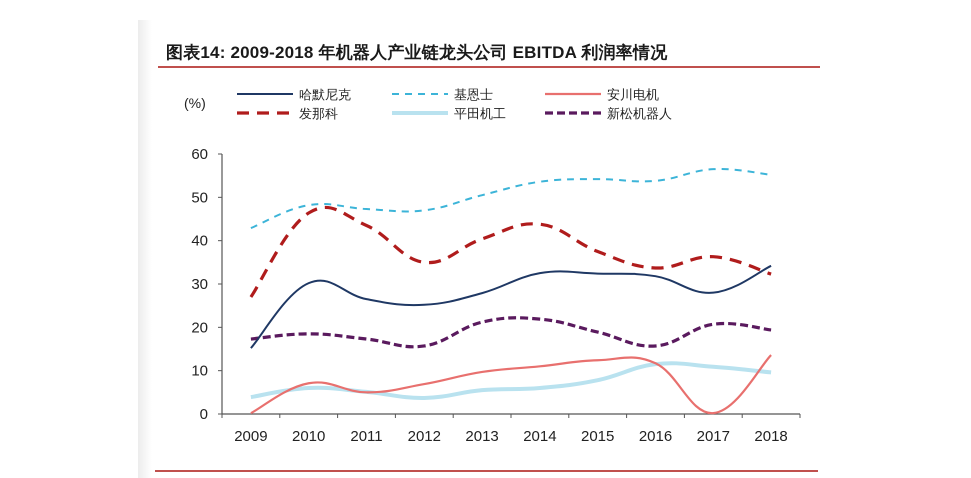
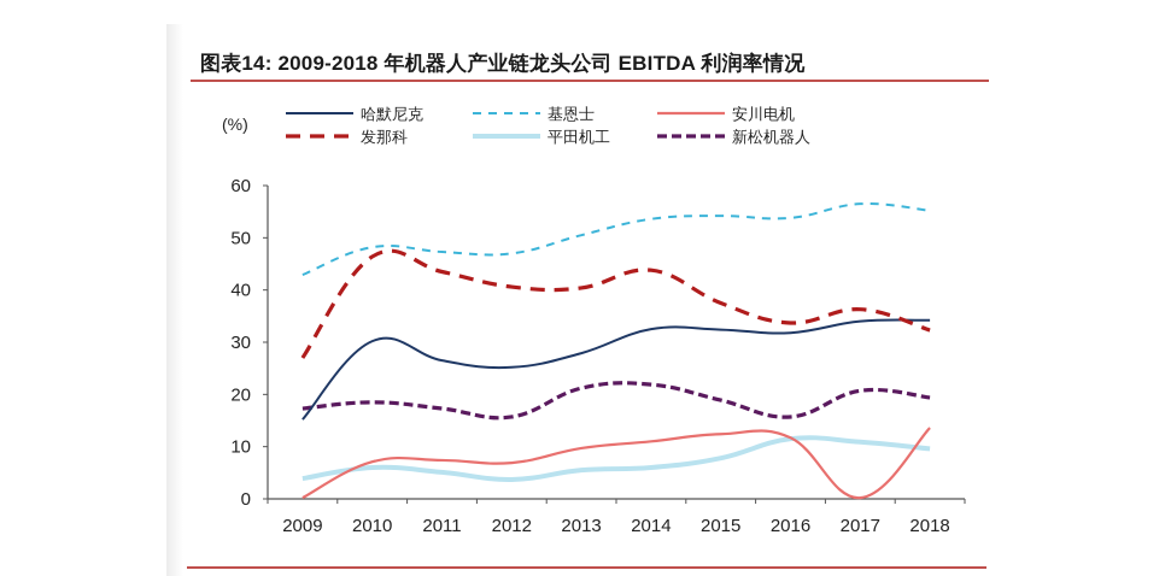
安川电机/2011: 5 -> 7
发那科/2012: 35 -> 41
哈默尼克/2017: 28 -> 34
